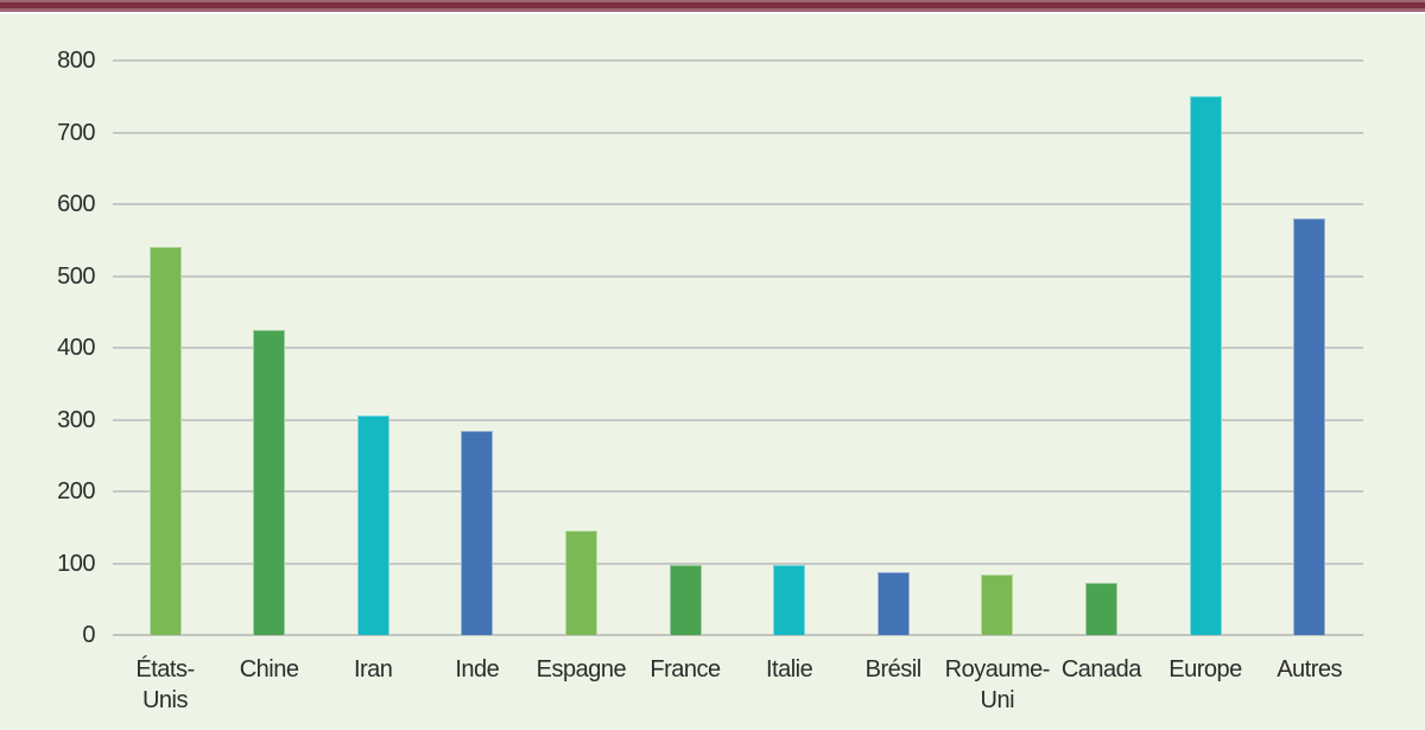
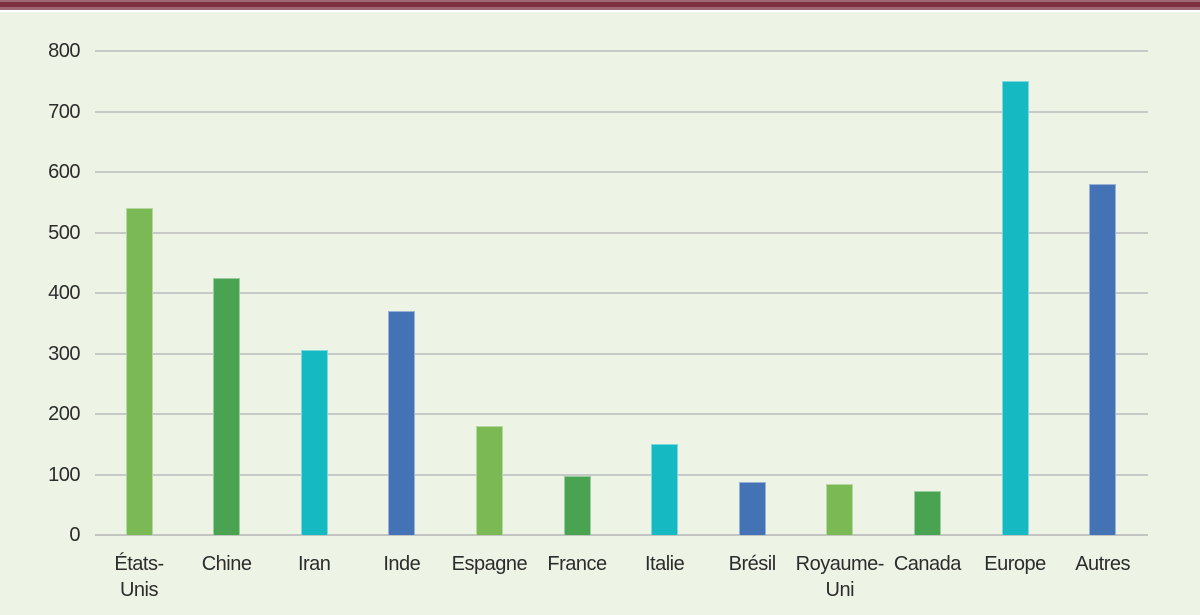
Inde: 280 -> 370
Espagne: 140 -> 180
Italie: 100 -> 150
